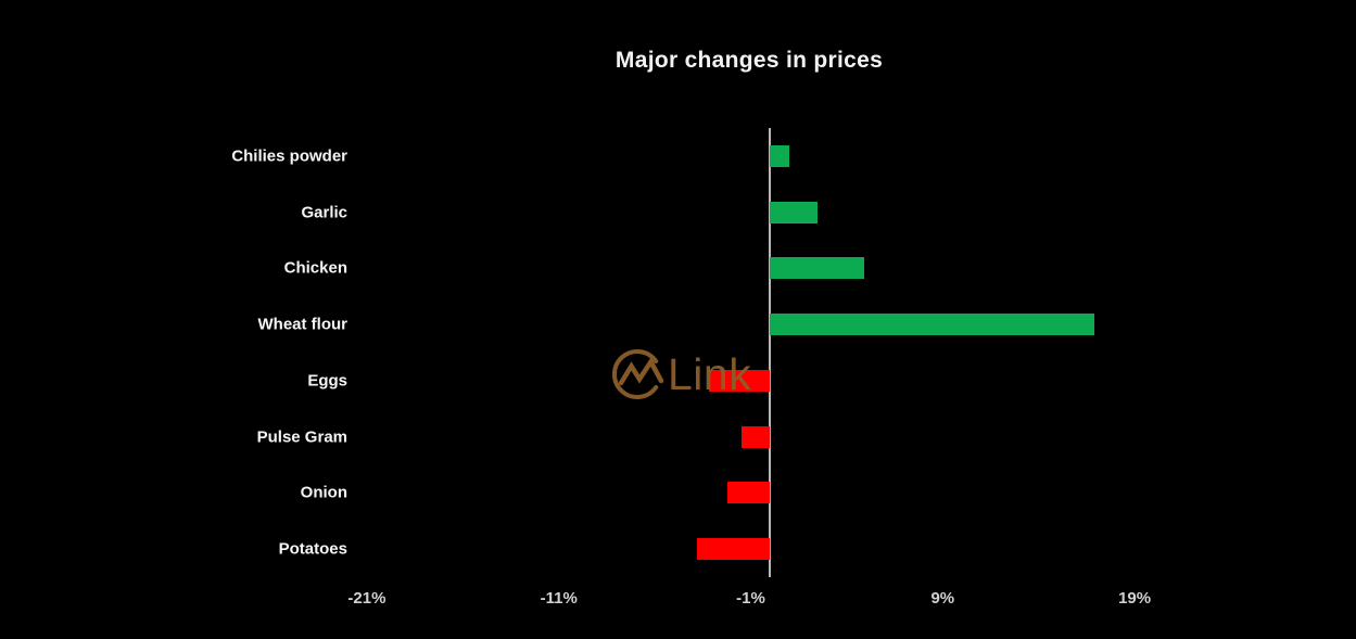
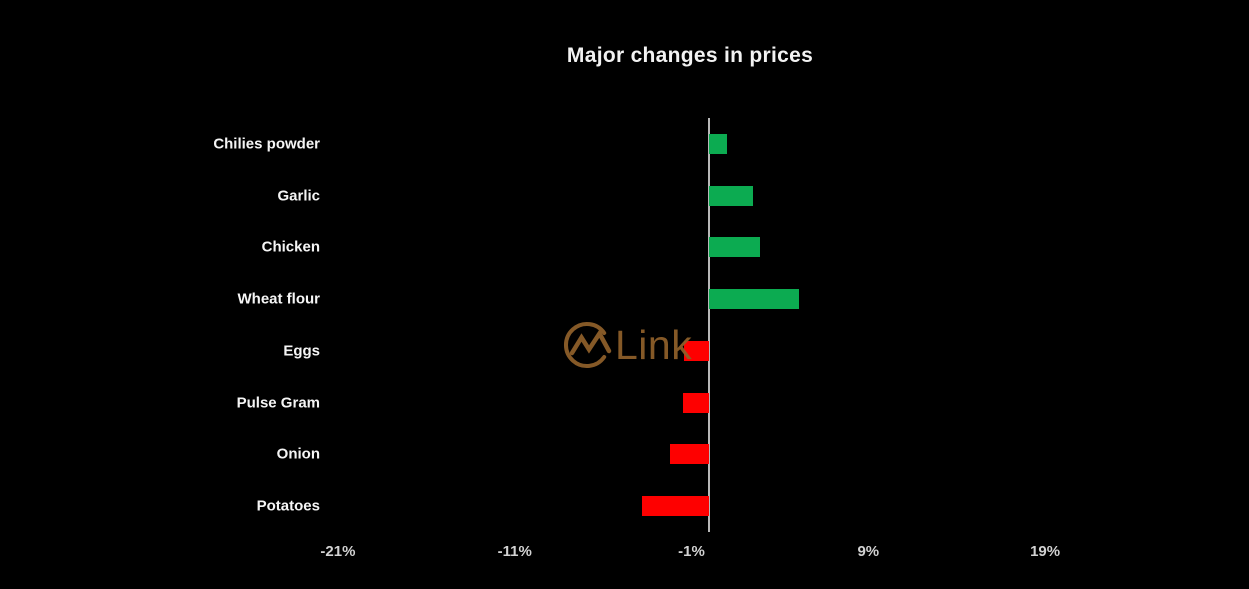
Chicken: 4.9% -> 2.9%
Wheat flour: 16.9% -> 5.1%
Eggs: -3.2% -> -1.4%
